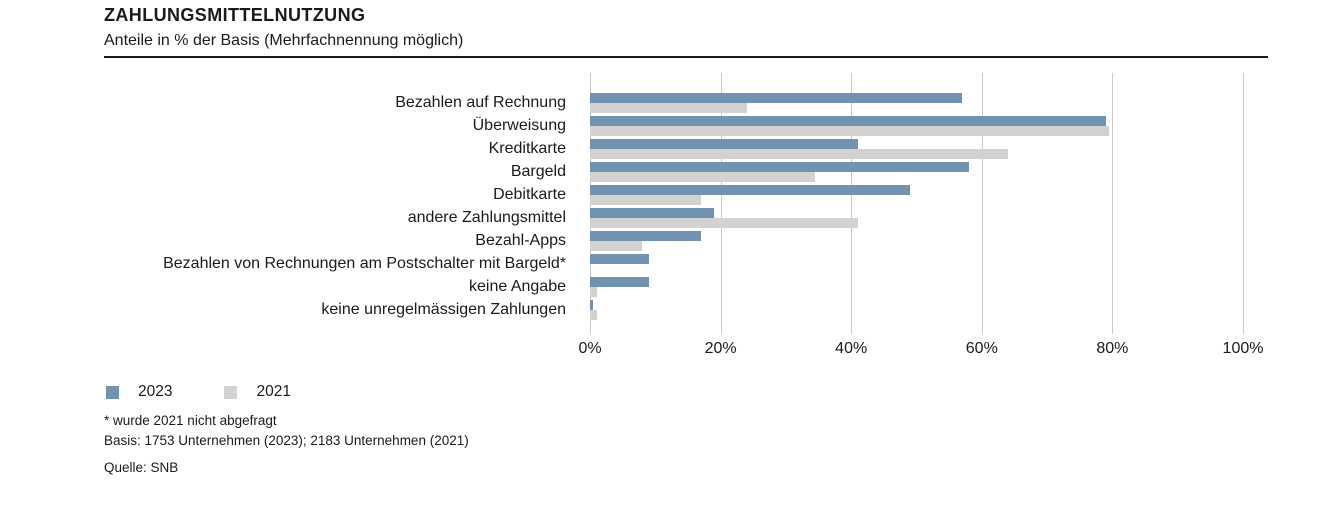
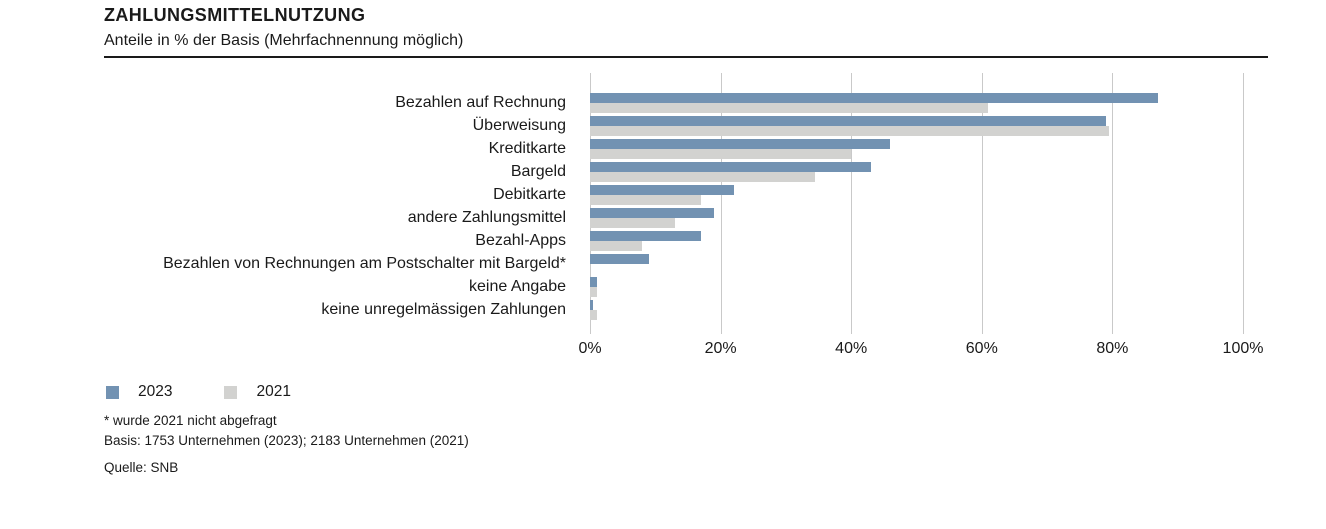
2023/Bezahlen auf Rechnung: 57% -> 87%
2021/Bezahlen auf Rechnung: 24% -> 61%
2023/Kreditkarte: 41% -> 46%
2021/Kreditkarte: 64% -> 40%
2023/Bargeld: 58% -> 43%
2023/Debitkarte: 49% -> 22%
2021/andere Zahlungsmittel: 41% -> 13%
2023/keine Angabe: 9% -> 1%
